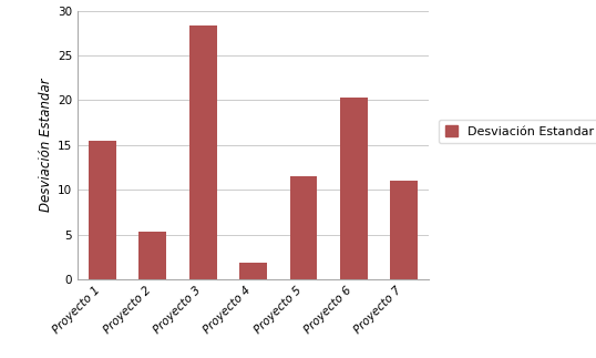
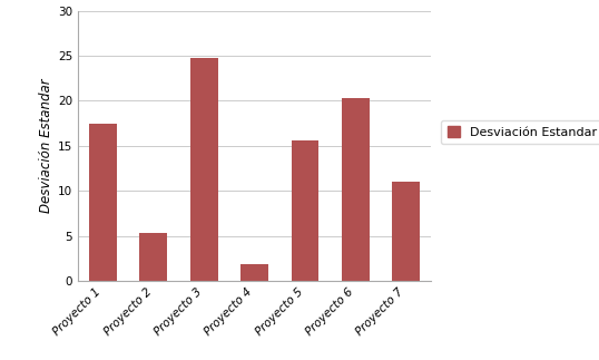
Proyecto 1: 15.5 -> 17.4
Proyecto 3: 28.3 -> 24.8
Proyecto 5: 11.5 -> 15.6
